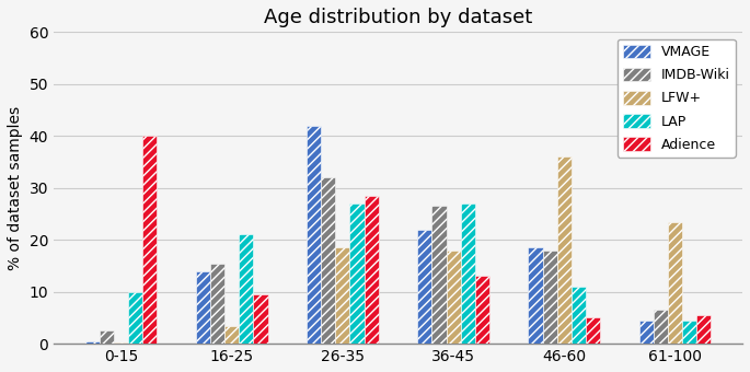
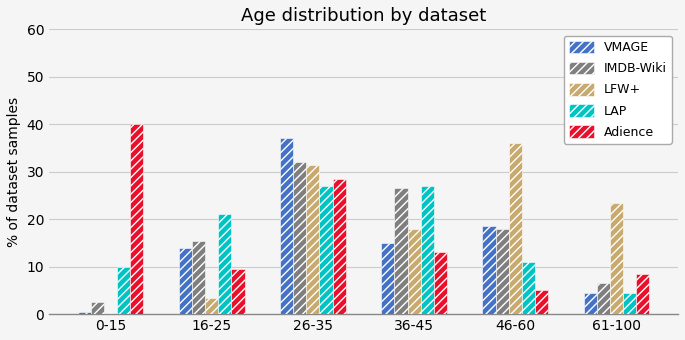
VMAGE/26-35: 42.0 -> 37.0
LFW+/26-35: 18.5 -> 31.5
VMAGE/36-45: 22.0 -> 15.0
Adience/61-100: 5.5 -> 8.5
